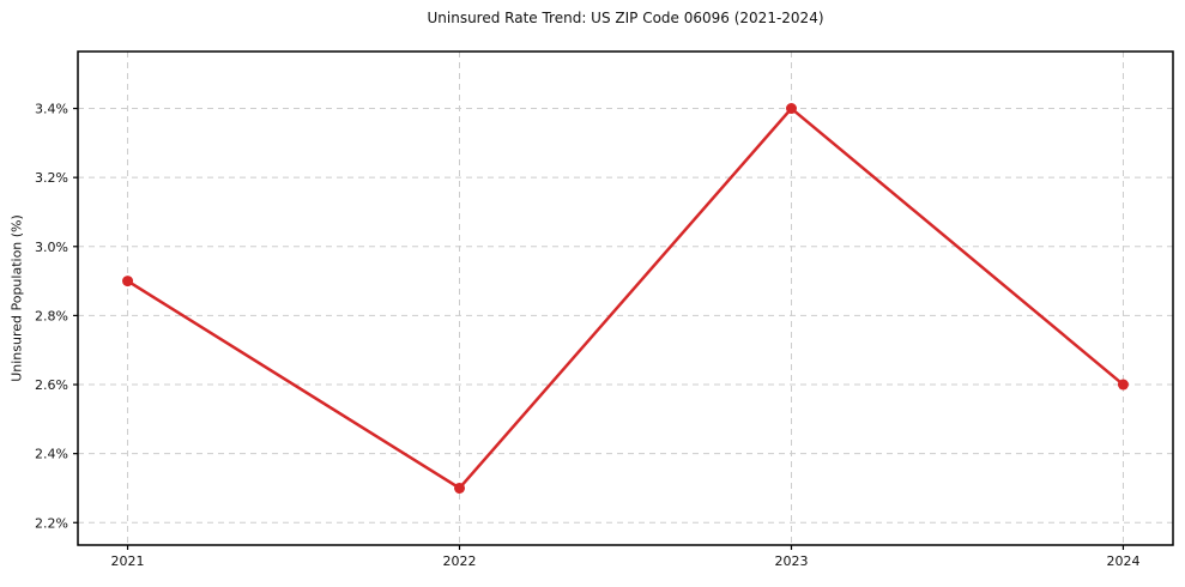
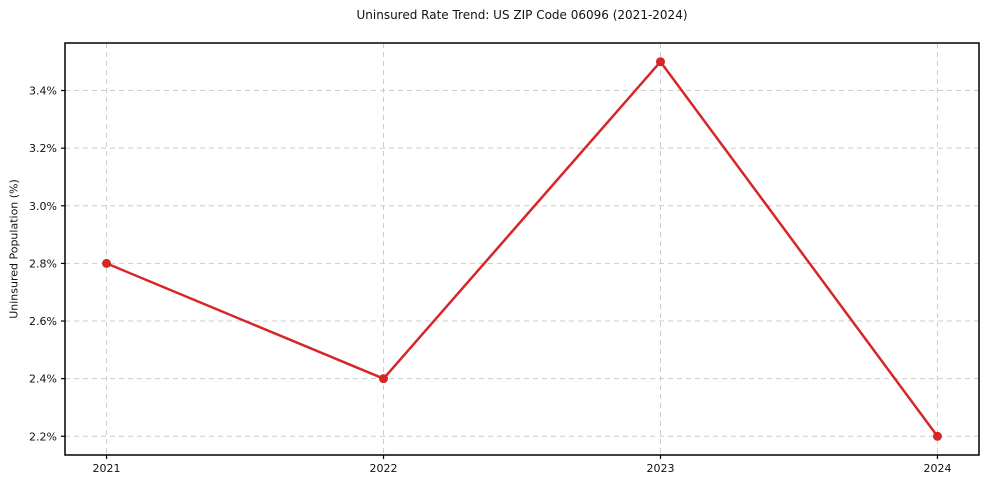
2021: 2.9% -> 2.8%
2022: 2.3% -> 2.4%
2023: 3.4% -> 3.5%
2024: 2.6% -> 2.2%
